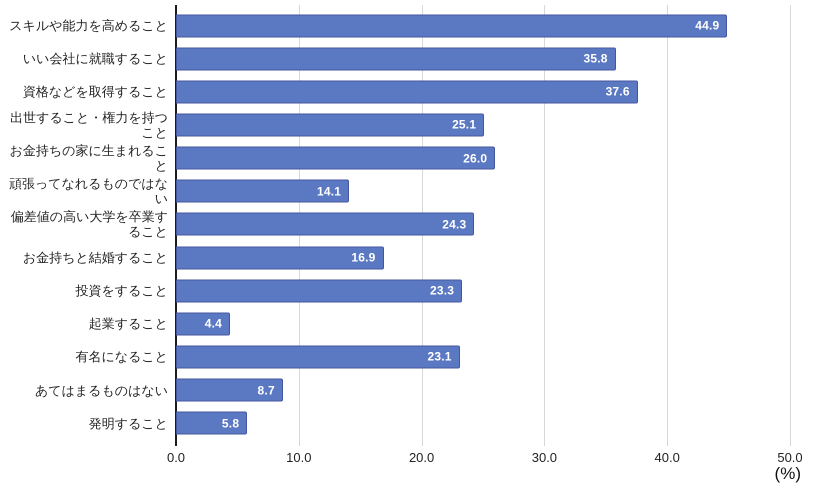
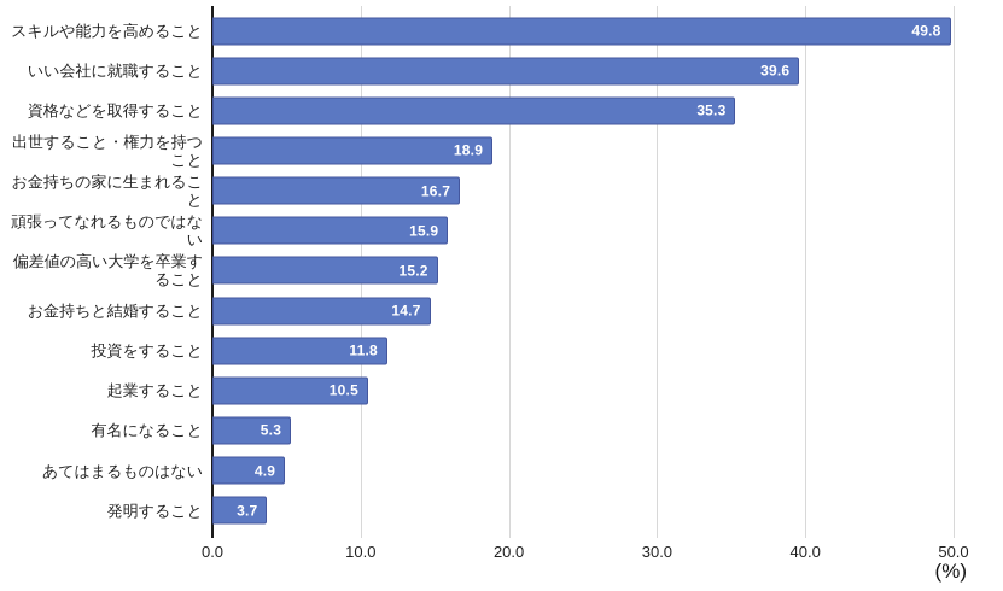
スキルや能力を高めること: 44.9 -> 49.8
いい会社に就職すること: 35.8 -> 39.6
資格などを取得すること: 37.6 -> 35.3
出世すること・権力を持つこと: 25.1 -> 18.9
お金持ちの家に生まれること: 26.0 -> 16.7
頑張ってなれるものではない: 14.1 -> 15.9
偏差値の高い大学を卒業すること: 24.3 -> 15.2
お金持ちと結婚すること: 16.9 -> 14.7
投資をすること: 23.3 -> 11.8
起業すること: 4.4 -> 10.5
有名になること: 23.1 -> 5.3
あてはまるものはない: 8.7 -> 4.9
発明すること: 5.8 -> 3.7
